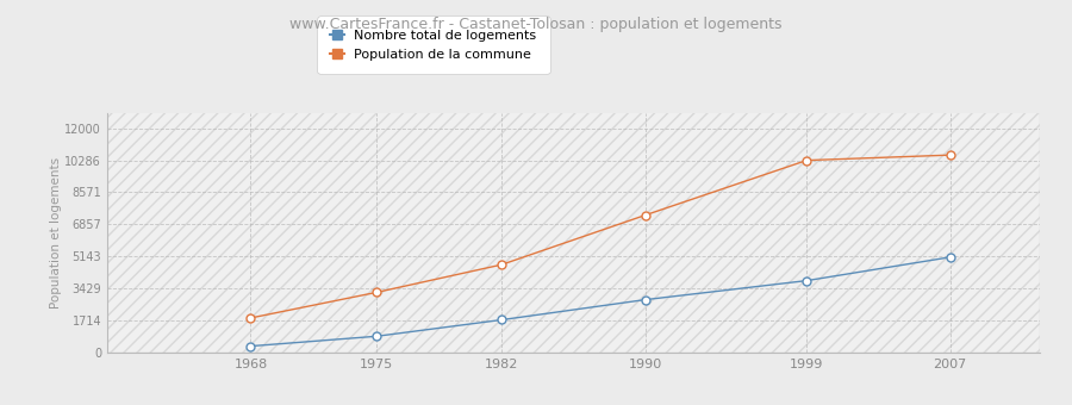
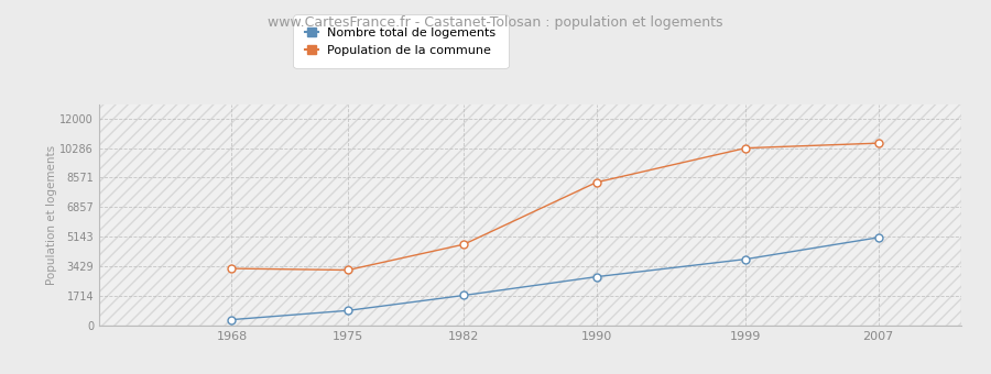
Population de la commune/1968: 1800 -> 3300
Population de la commune/1990: 7400 -> 8300
